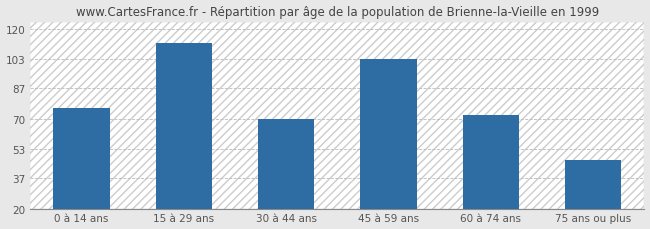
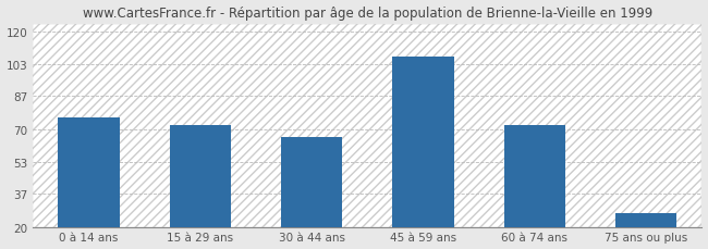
15 à 29 ans: 112 -> 72
30 à 44 ans: 70 -> 66
45 à 59 ans: 103 -> 107
75 ans ou plus: 47 -> 27
